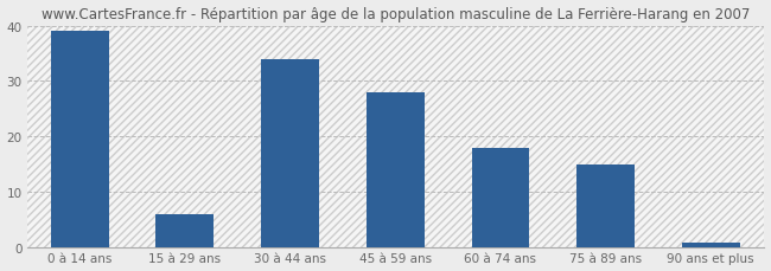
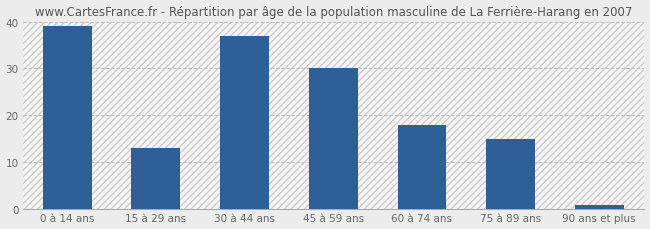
15 à 29 ans: 6 -> 13
30 à 44 ans: 34 -> 37
45 à 59 ans: 28 -> 30
